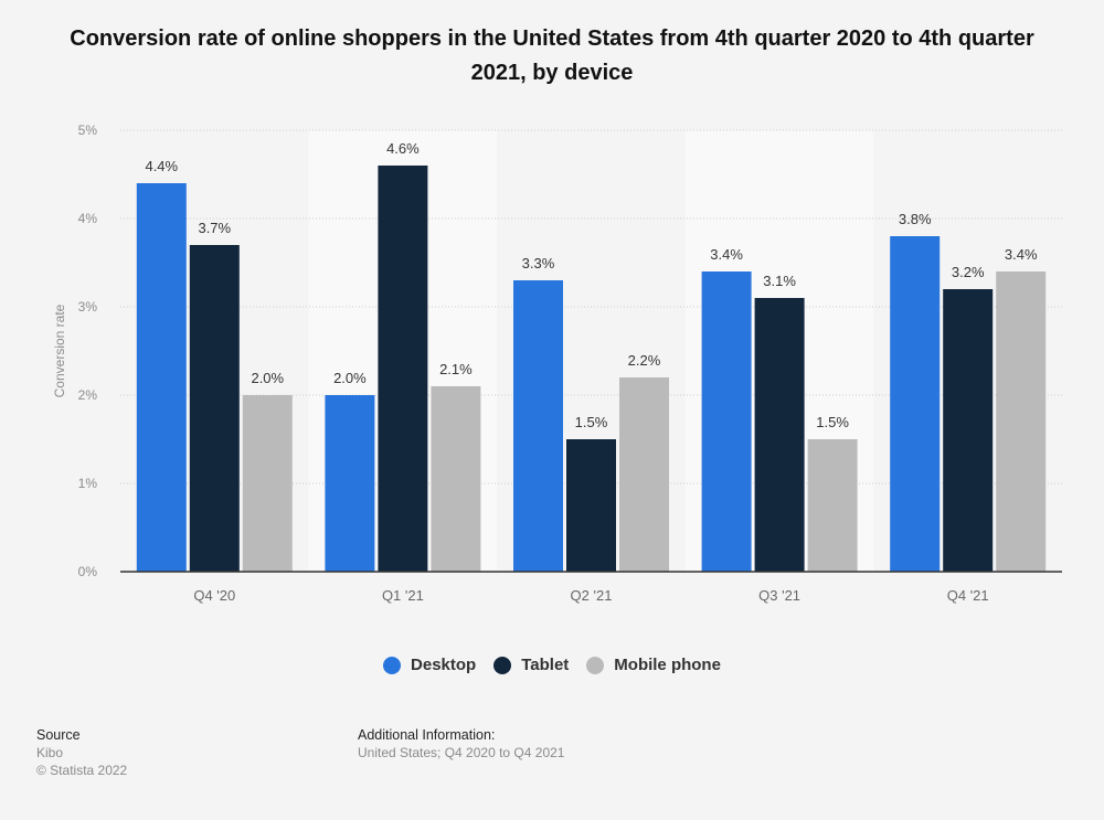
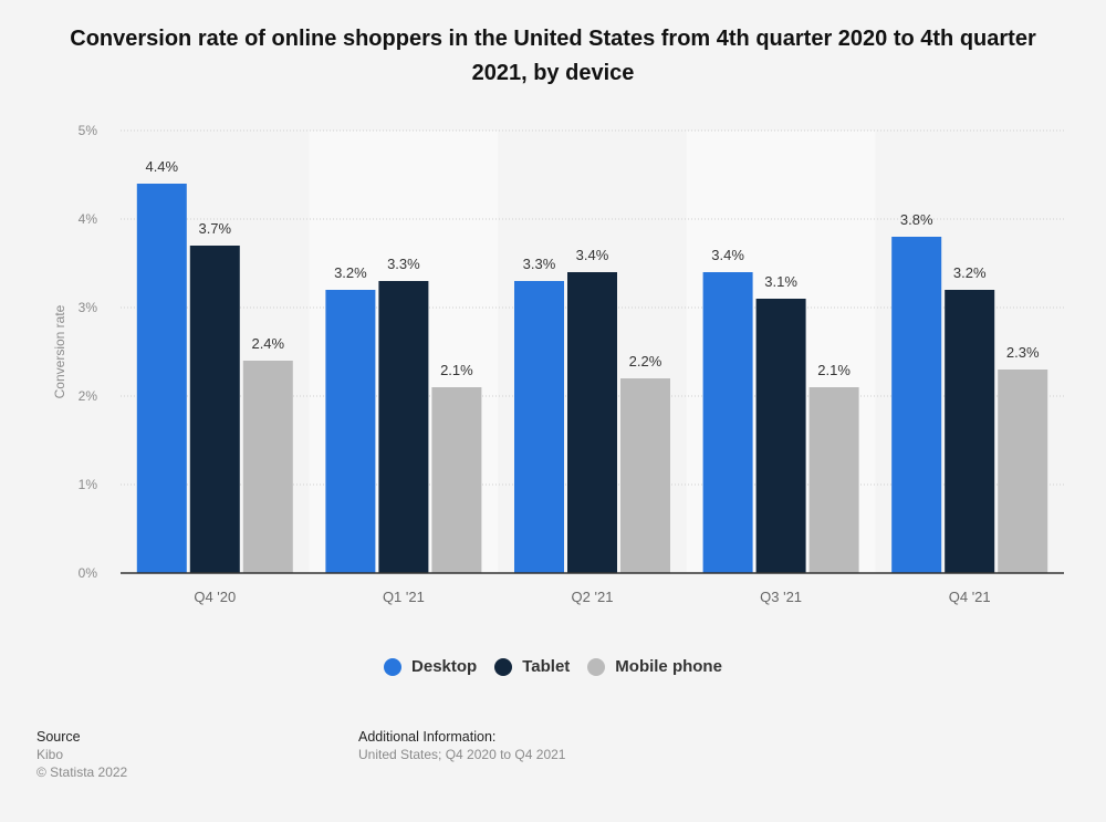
Mobile phone/Q4 '20: 2.0% -> 2.4%
Desktop/Q1 '21: 2.0% -> 3.2%
Tablet/Q1 '21: 4.6% -> 3.3%
Tablet/Q2 '21: 1.5% -> 3.4%
Mobile phone/Q3 '21: 1.5% -> 2.1%
Mobile phone/Q4 '21: 3.4% -> 2.3%
